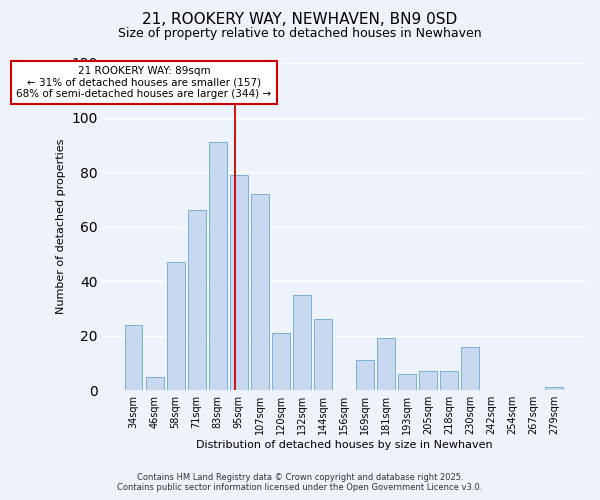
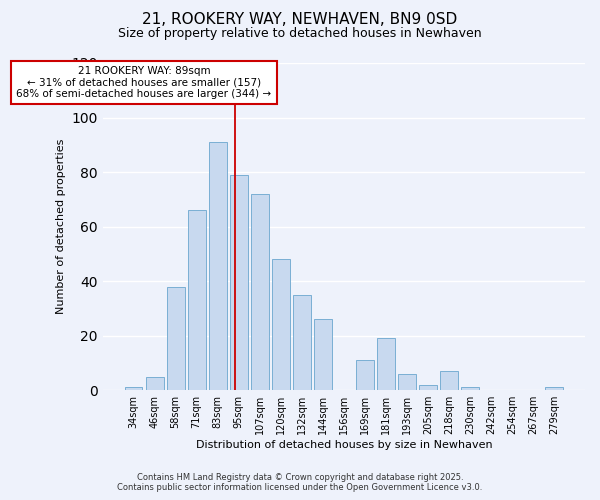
34sqm: 24 -> 1
58sqm: 47 -> 38
120sqm: 21 -> 48
205sqm: 7 -> 2
230sqm: 16 -> 1
